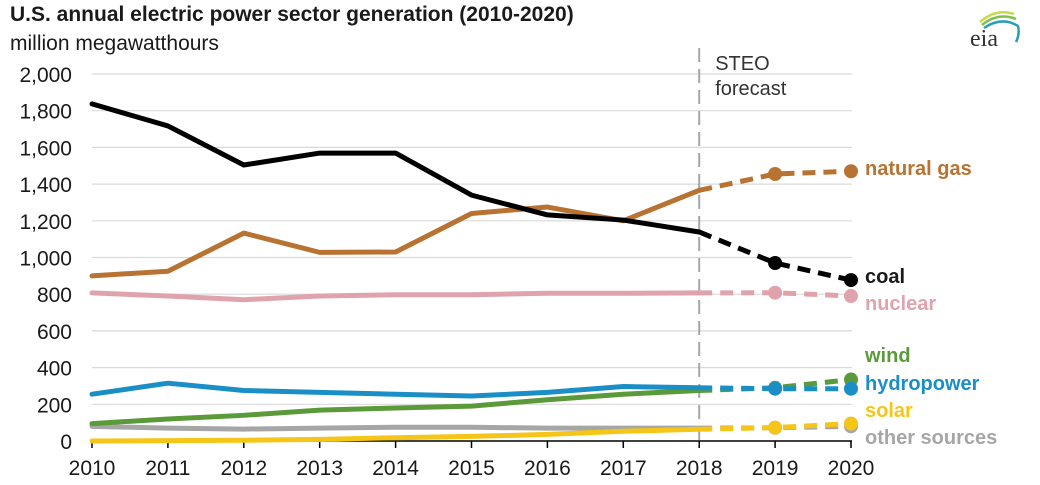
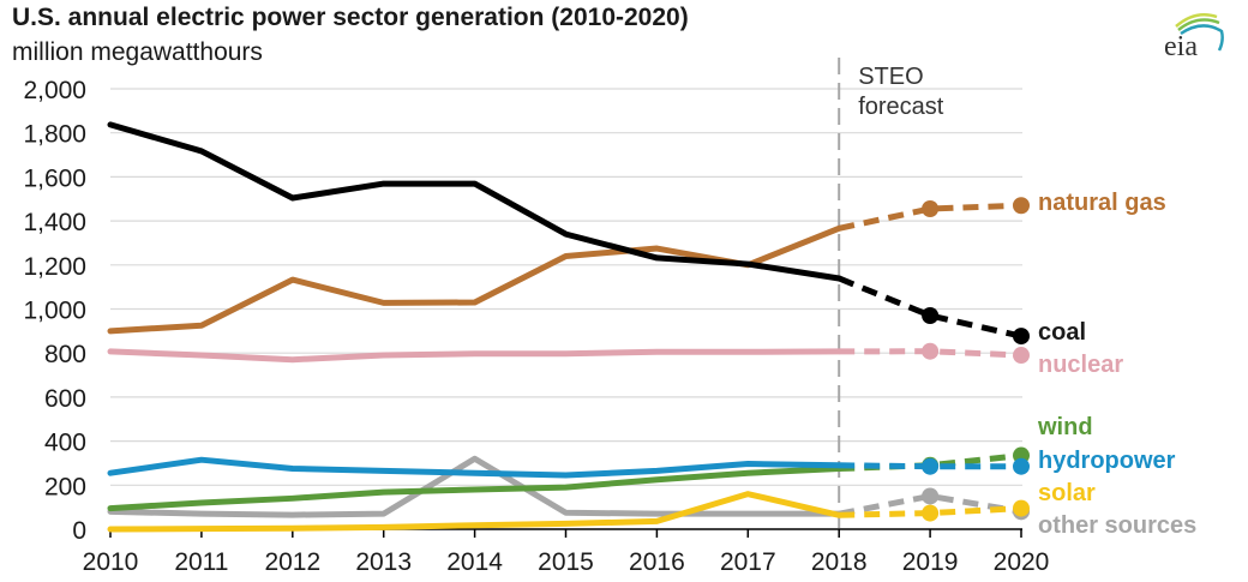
other sources/2014: 80 -> 320
solar/2017: 50 -> 160
other sources/2019: 70 -> 150
